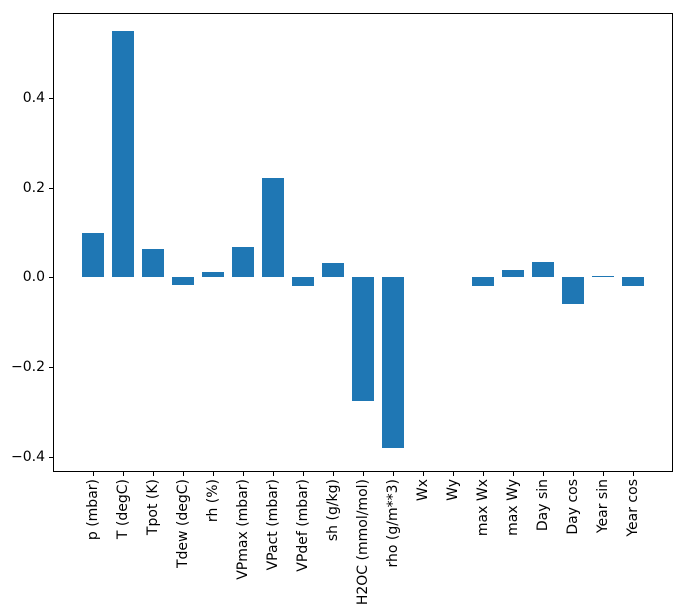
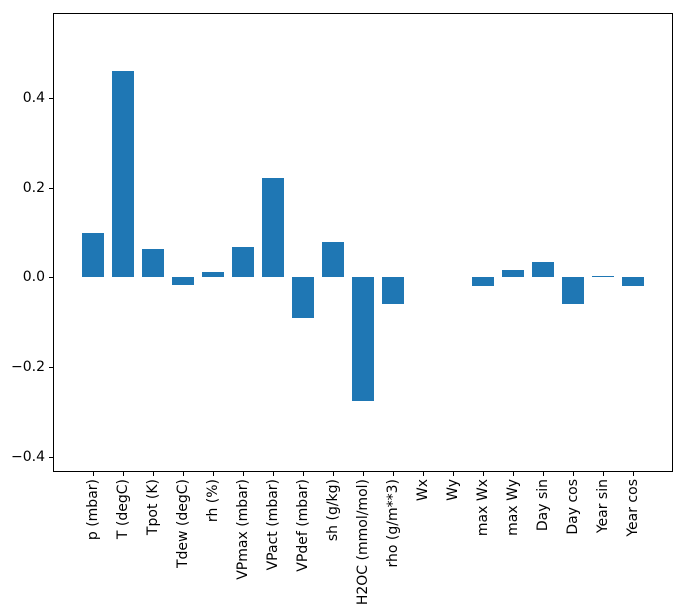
T (degC): 0.55 -> 0.46
VPdef (mbar): -0.02 -> -0.09
sh (g/kg): 0.03 -> 0.08
rho (g/m**3): -0.38 -> -0.06
